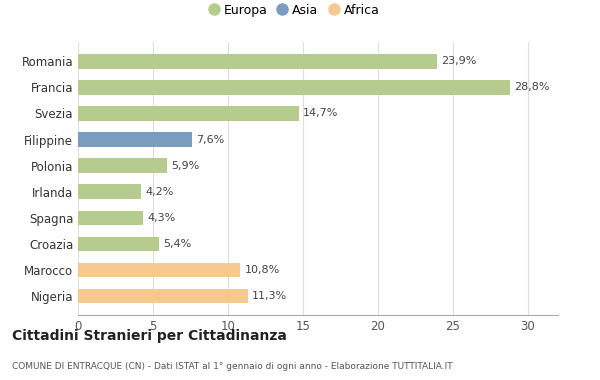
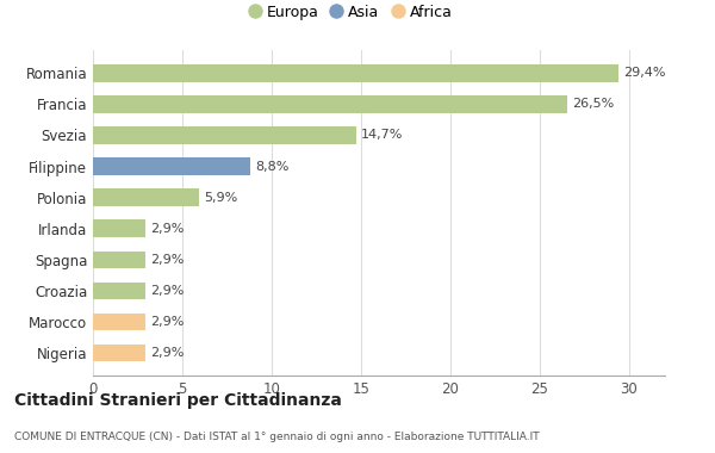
Romania: 23,9% -> 29,4%
Francia: 28,8% -> 26,5%
Filippine: 7,6% -> 8,8%
Irlanda: 4,2% -> 2,9%
Spagna: 4,3% -> 2,9%
Croazia: 5,4% -> 2,9%
Marocco: 10,8% -> 2,9%
Nigeria: 11,3% -> 2,9%
